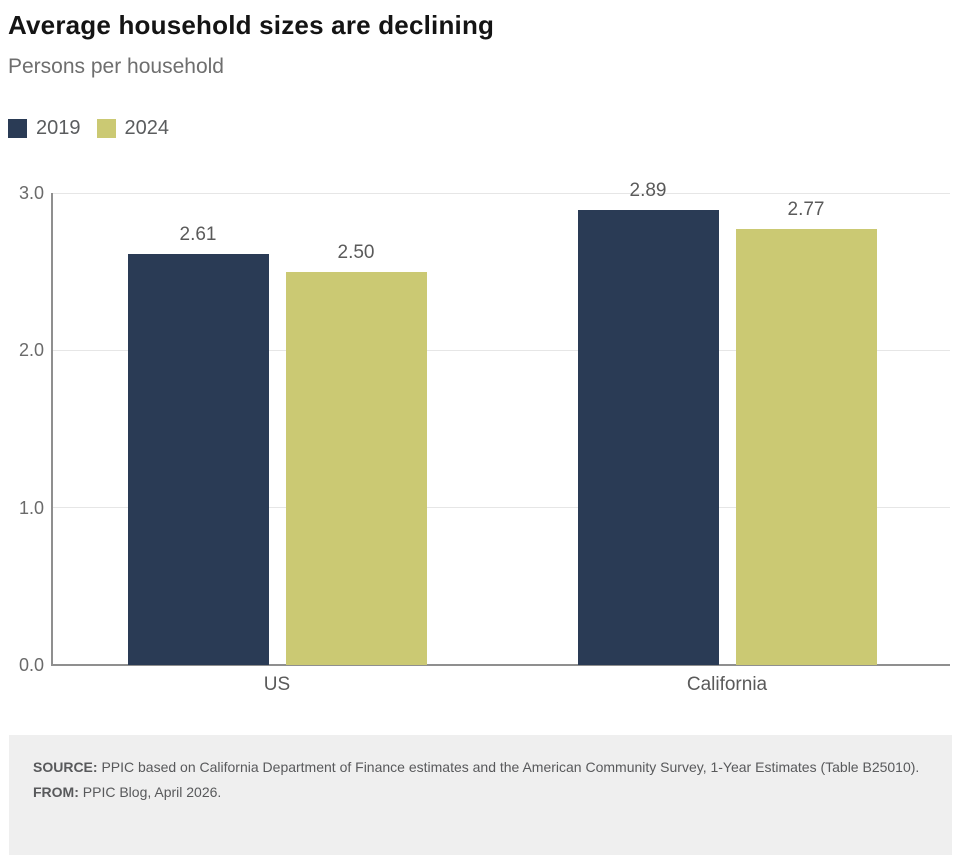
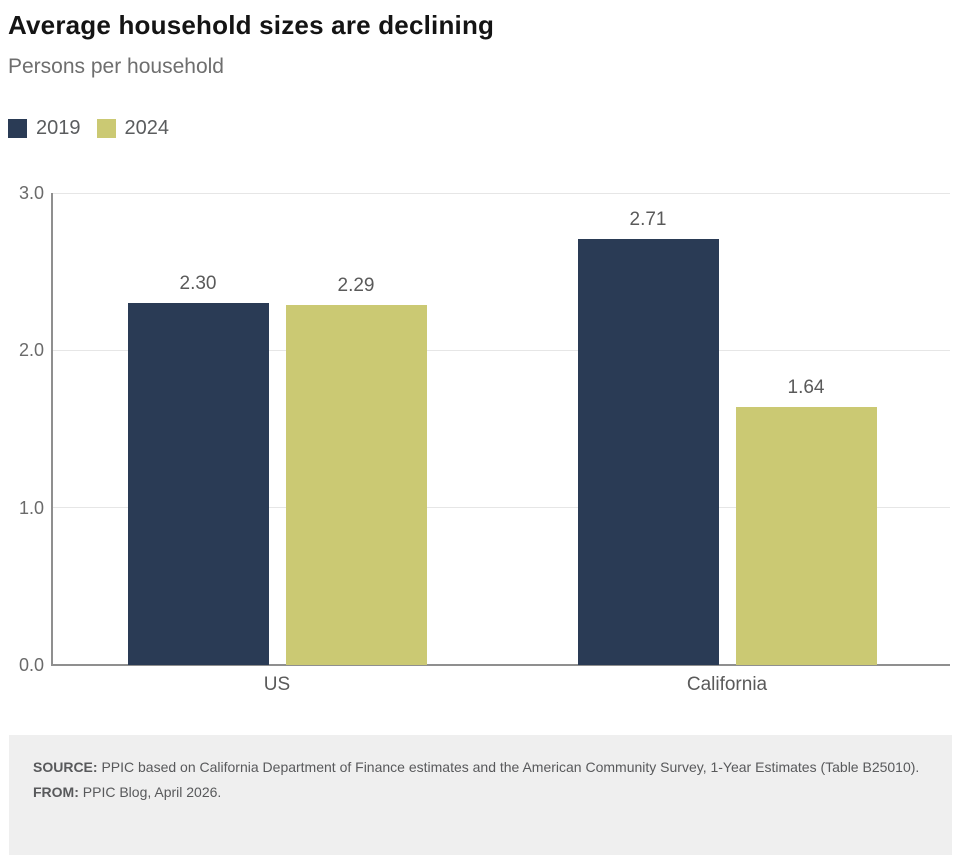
2019/US: 2.61 -> 2.30
2024/US: 2.50 -> 2.29
2019/California: 2.89 -> 2.71
2024/California: 2.77 -> 1.64
